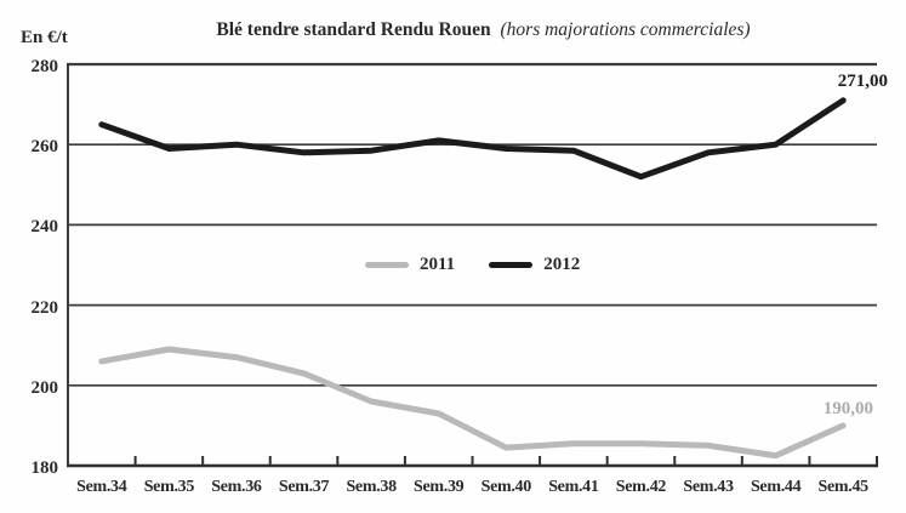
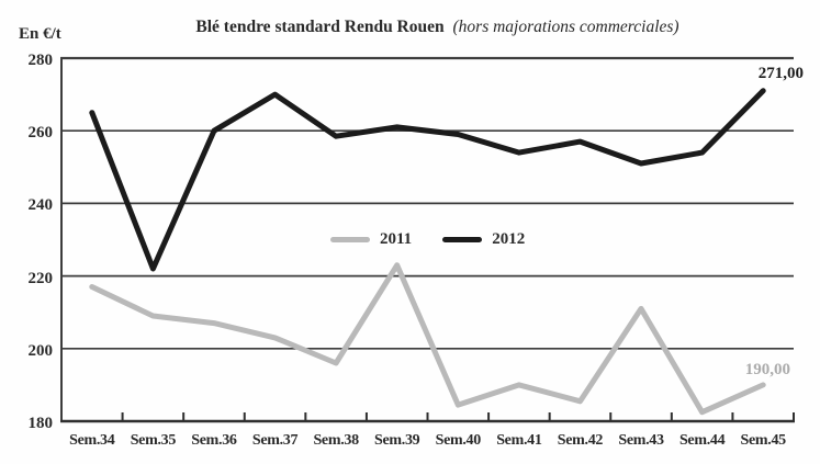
2011/Sem.34: 206 -> 217
2012/Sem.35: 259 -> 222
2012/Sem.37: 258 -> 270
2011/Sem.39: 193 -> 223
2011/Sem.41: 186 -> 190
2012/Sem.41: 258 -> 254
2012/Sem.42: 252 -> 257
2011/Sem.43: 185 -> 211
2012/Sem.43: 258 -> 251
2012/Sem.44: 260 -> 254
